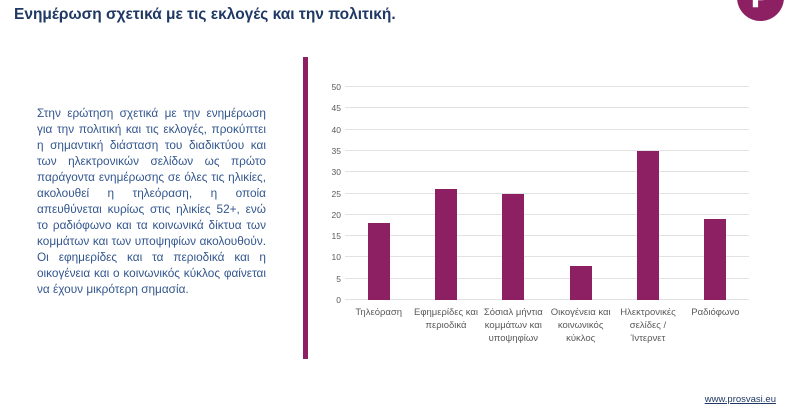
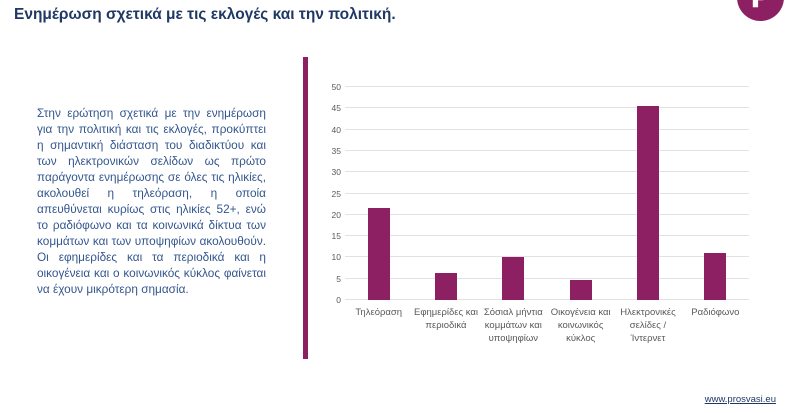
Τηλεόραση: 18 -> 22
Εφημερίδες και περιοδικά: 26 -> 6
Σόσιαλ μήντια κομμάτων και υποψηφίων: 25 -> 10
Οικογένεια και κοινωνικός κύκλος: 8 -> 5
Ηλεκτρονικές σελίδες / Ίντερνετ: 35 -> 46
Ραδιόφωνο: 19 -> 11
